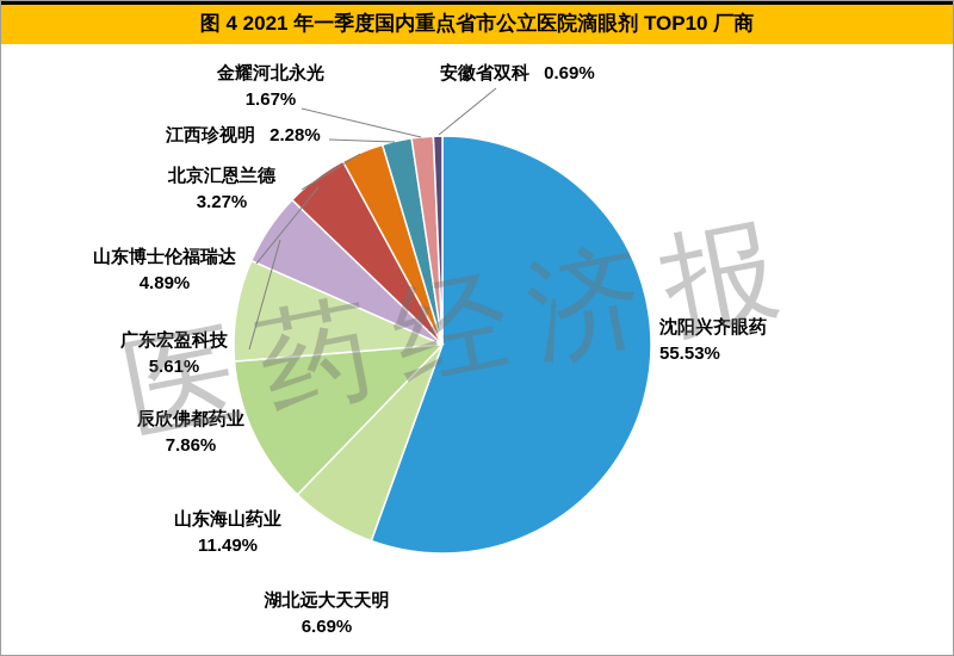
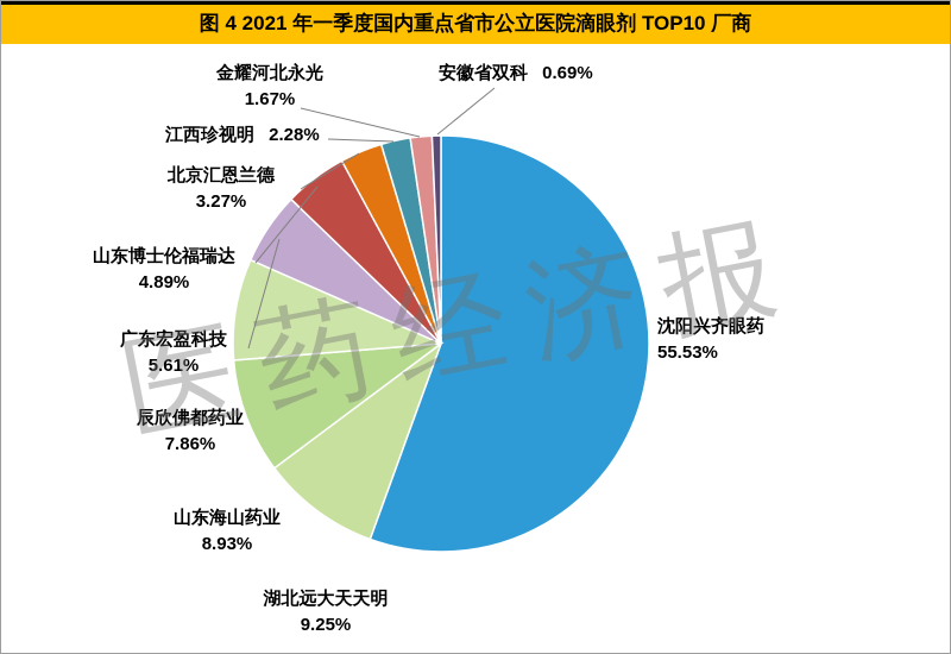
湖北远大天天明: 6.69% -> 9.25%
山东海山药业: 11.49% -> 8.93%
